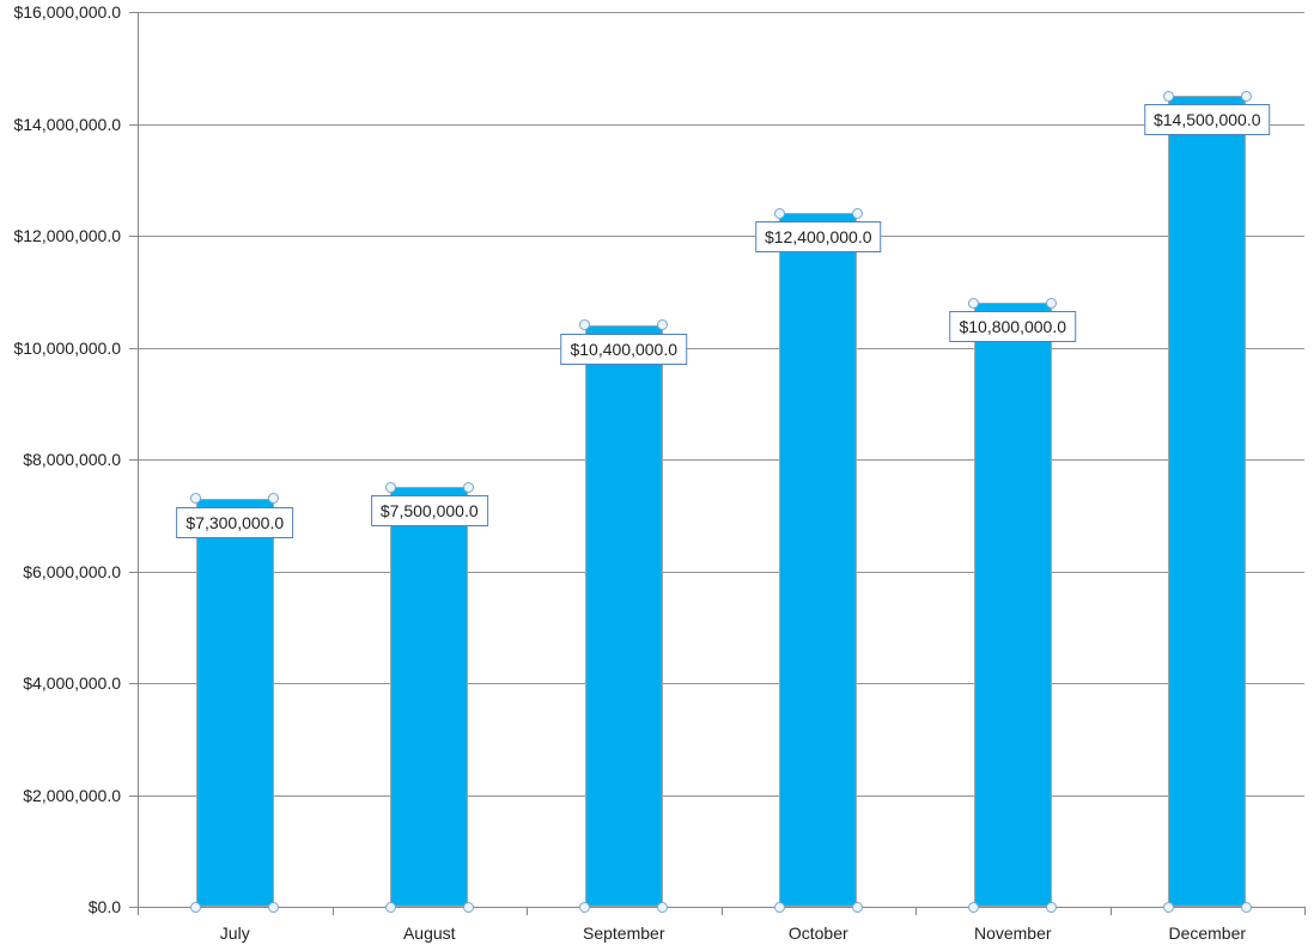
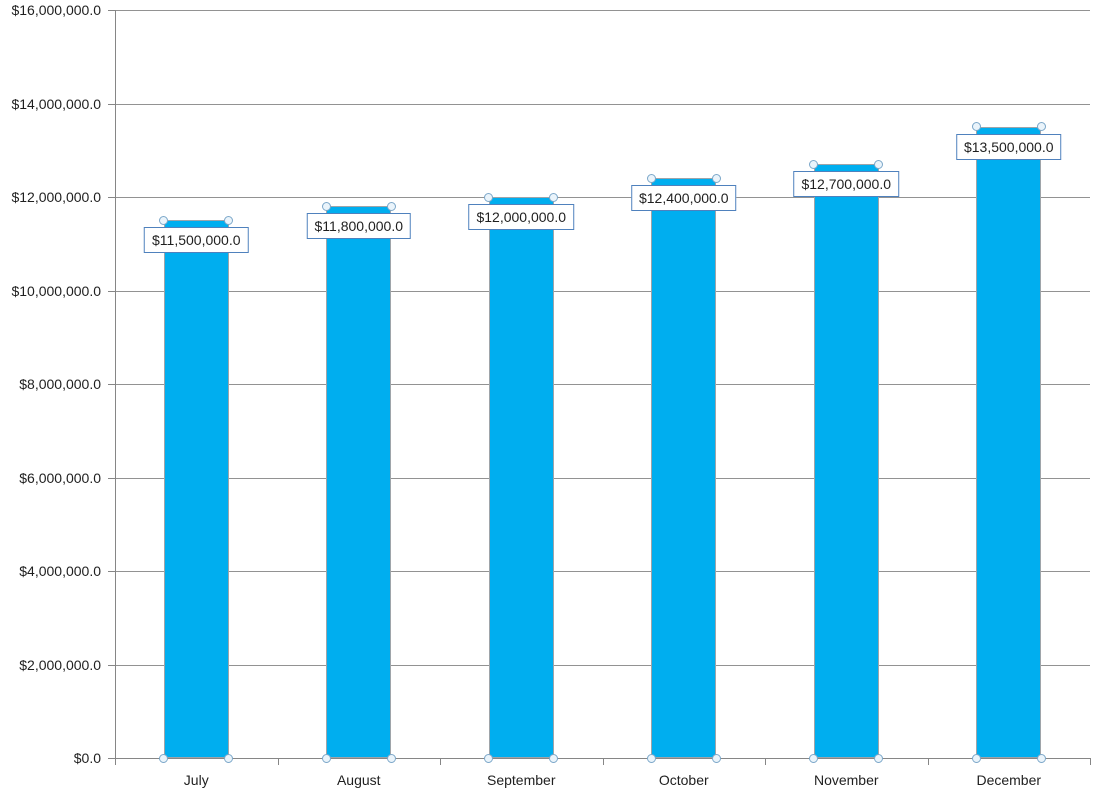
July: $7,300,000.0 -> $11,500,000.0
August: $7,500,000.0 -> $11,800,000.0
September: $10,400,000.0 -> $12,000,000.0
November: $10,800,000.0 -> $12,700,000.0
December: $14,500,000.0 -> $13,500,000.0
